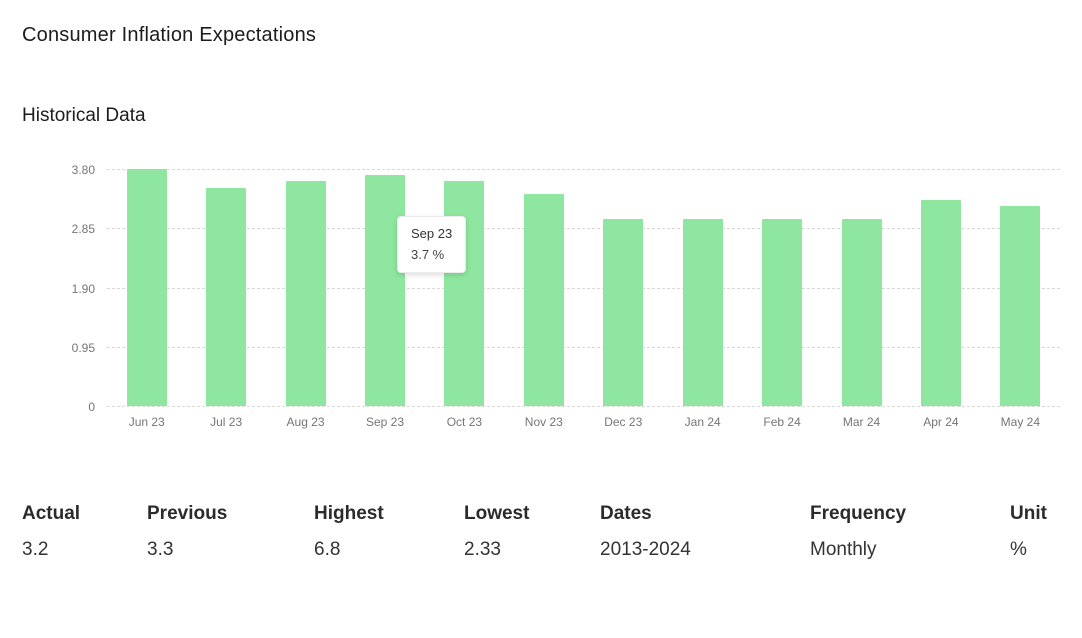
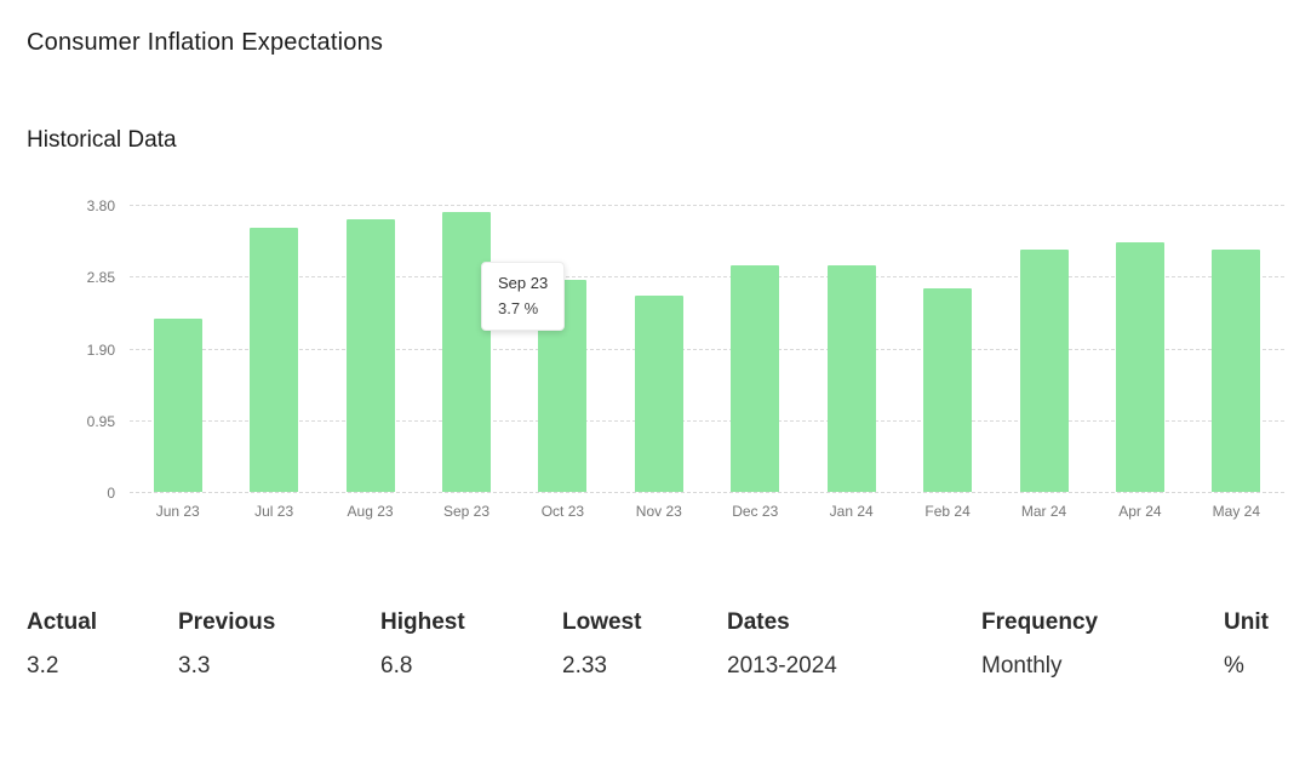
Jun 23: 3.8 -> 2.3
Oct 23: 3.6 -> 2.8
Nov 23: 3.4 -> 2.6
Feb 24: 3.0 -> 2.7
Mar 24: 3.0 -> 3.2
